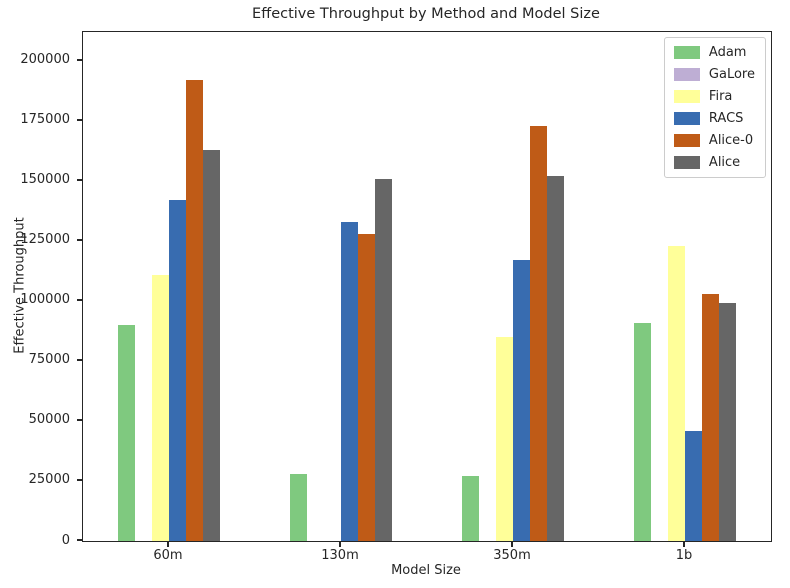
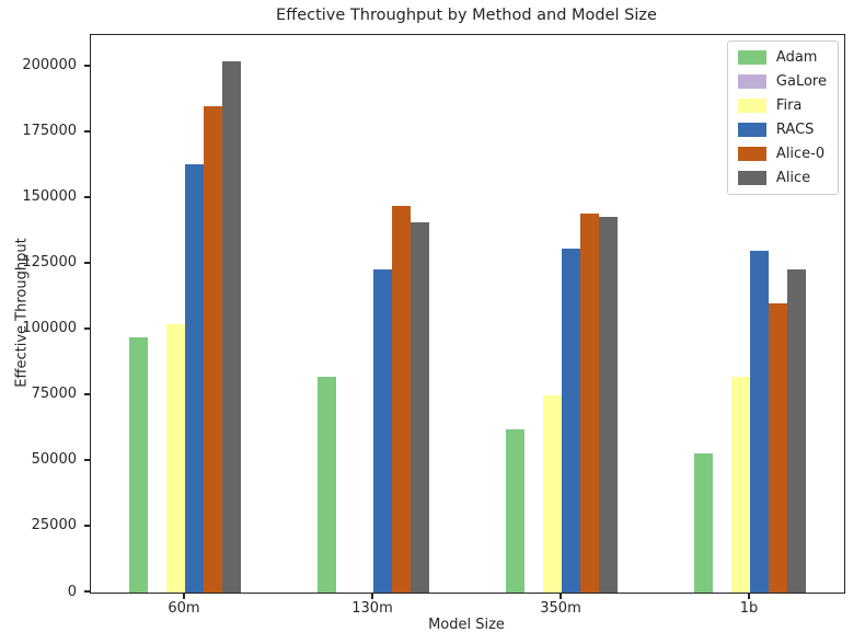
Adam/60m: 90000 -> 97000
Fira/60m: 111000 -> 102000
RACS/60m: 142000 -> 163000
Alice-0/60m: 192000 -> 185000
Alice/60m: 163000 -> 202000
Adam/130m: 28000 -> 82000
RACS/130m: 133000 -> 123000
Alice-0/130m: 128000 -> 147000
Alice/130m: 151000 -> 141000
Adam/350m: 27000 -> 62000
Fira/350m: 85000 -> 75000
RACS/350m: 117000 -> 131000
Alice-0/350m: 173000 -> 144000
Alice/350m: 152000 -> 143000
Adam/1b: 91000 -> 53000
Fira/1b: 123000 -> 82000
RACS/1b: 46000 -> 130000
Alice-0/1b: 103000 -> 110000
Alice/1b: 99000 -> 123000
